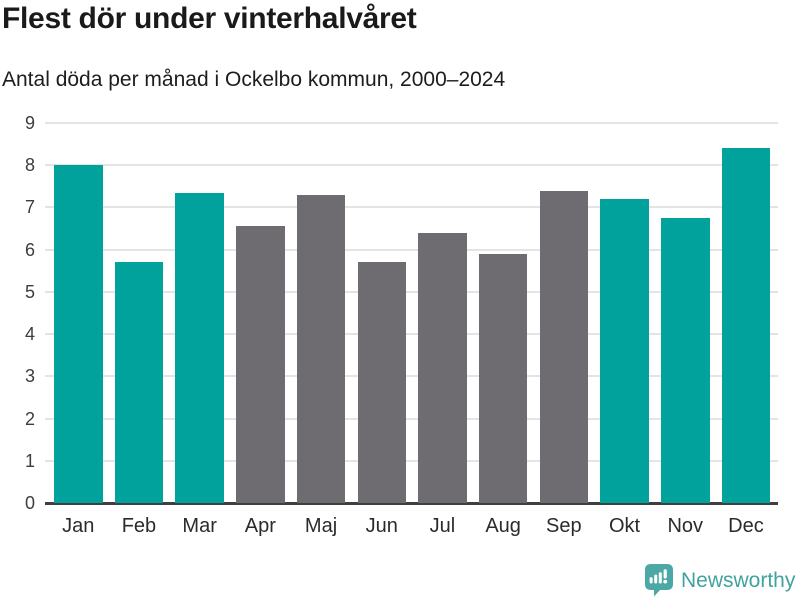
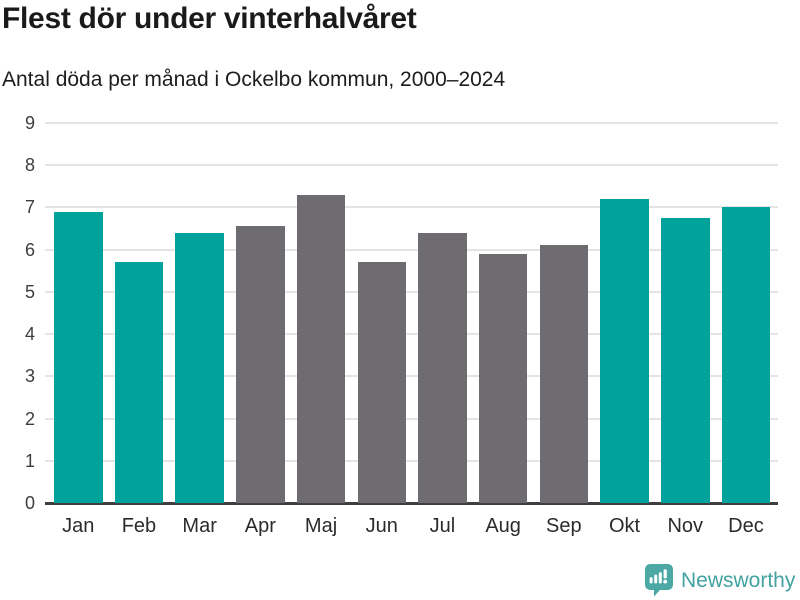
Jan: 8.0 -> 6.9
Mar: 7.3 -> 6.4
Sep: 7.4 -> 6.1
Dec: 8.4 -> 7.0
